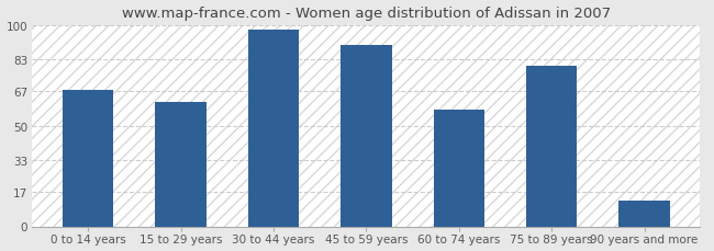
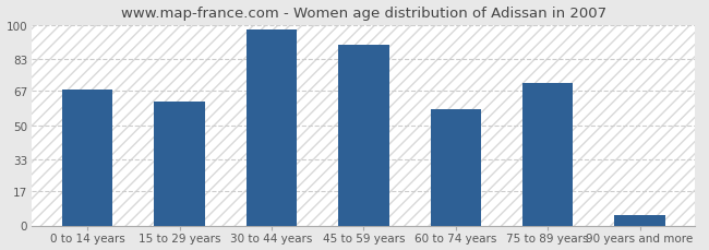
75 to 89 years: 80 -> 71
90 years and more: 13 -> 5
